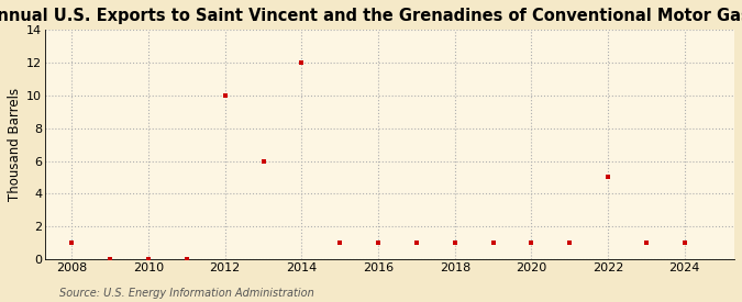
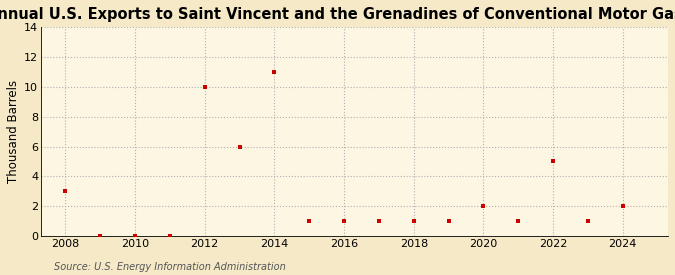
2008: 1 -> 3
2014: 12 -> 11
2020: 1 -> 2
2024: 1 -> 2
